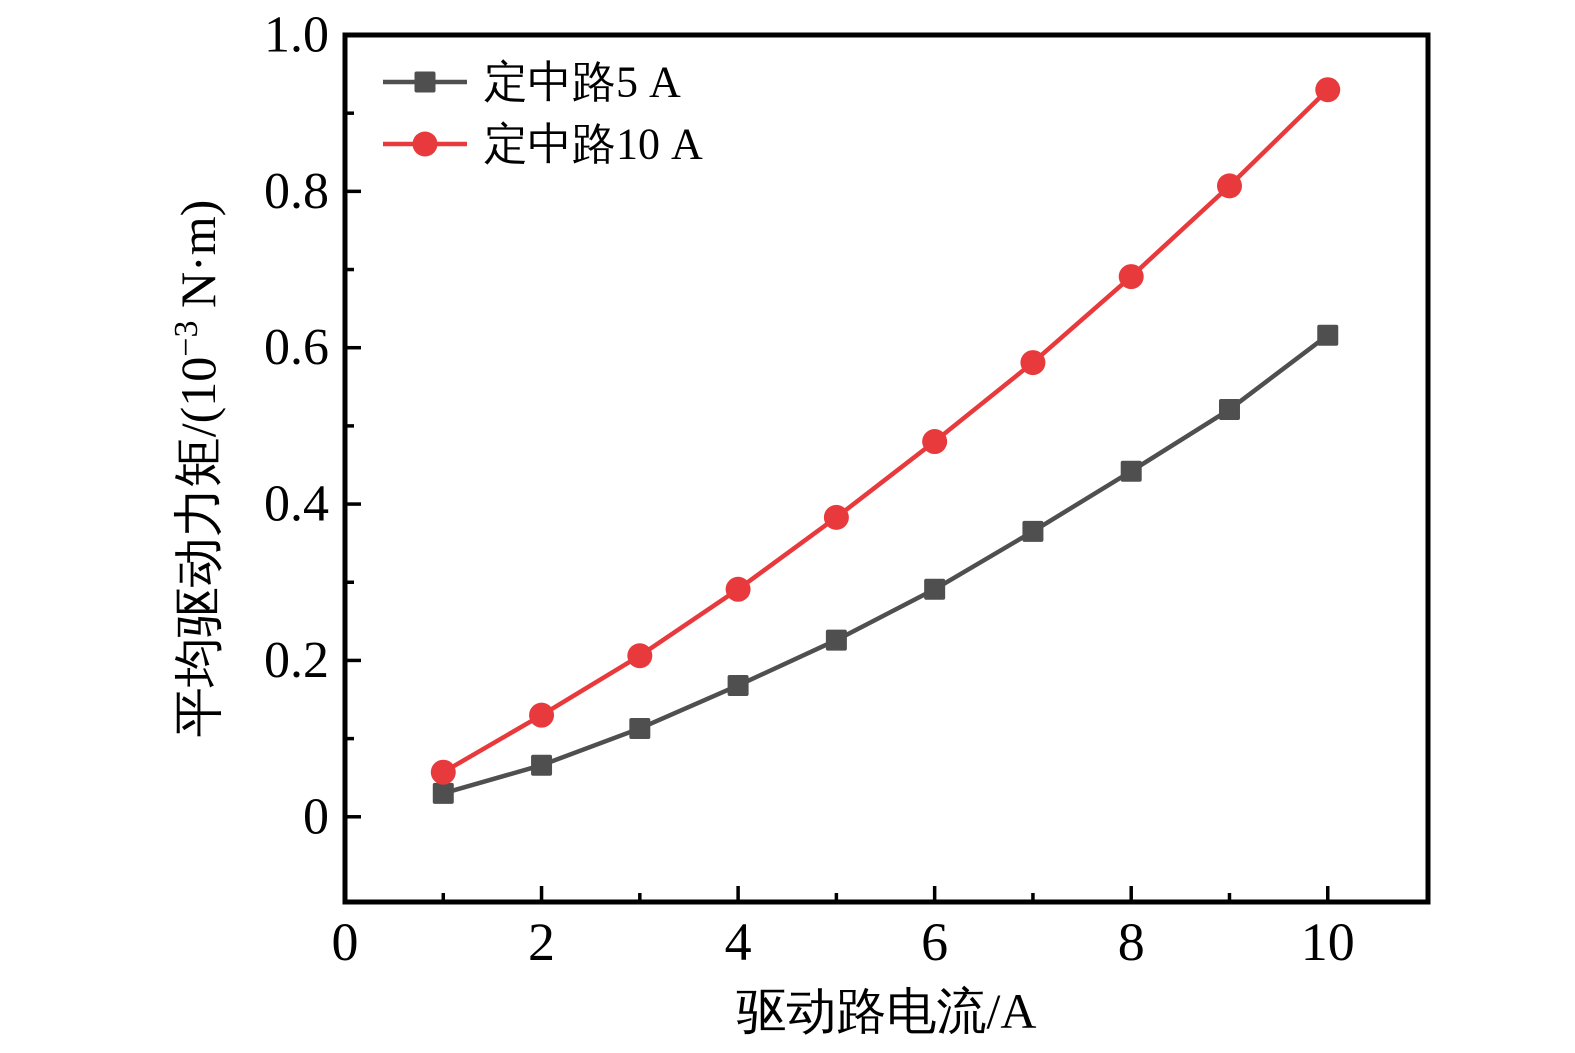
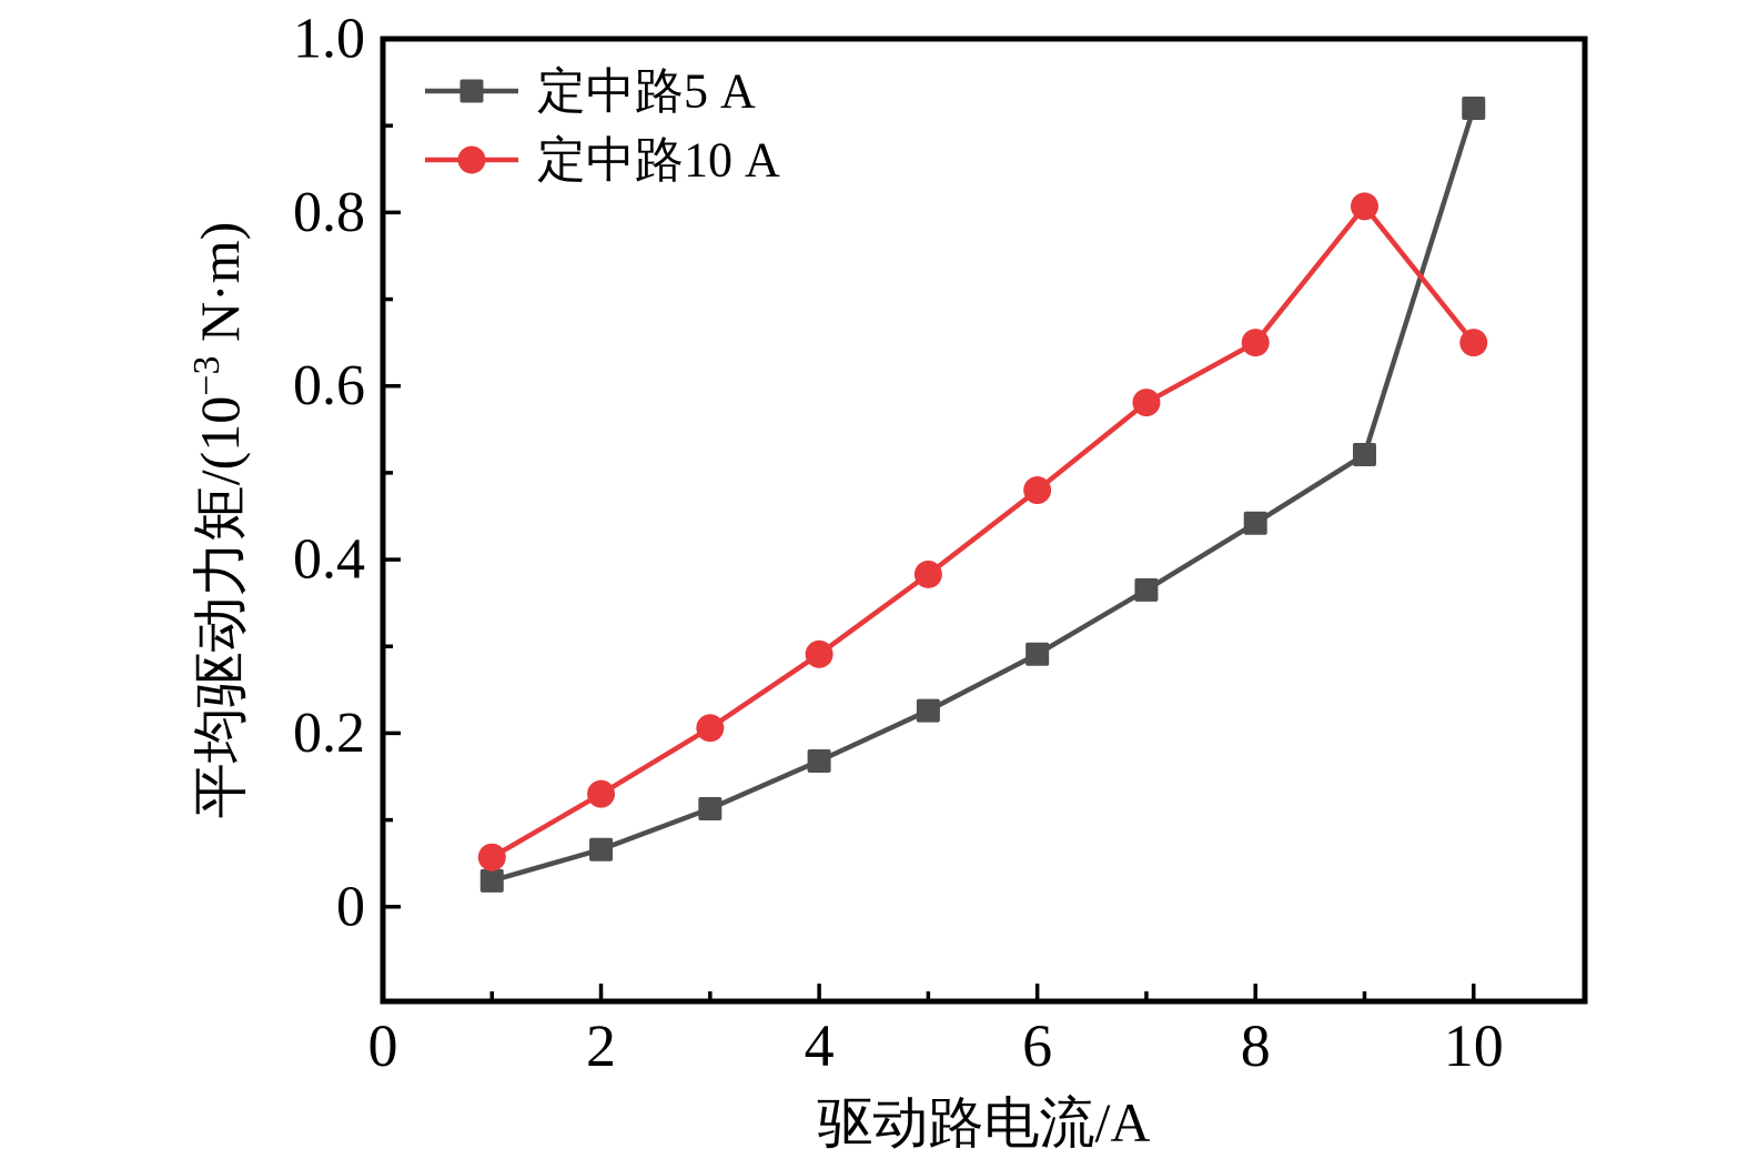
定中路10 A/8: 0.69 -> 0.65
定中路5 A/10: 0.62 -> 0.92
定中路10 A/10: 0.93 -> 0.65
